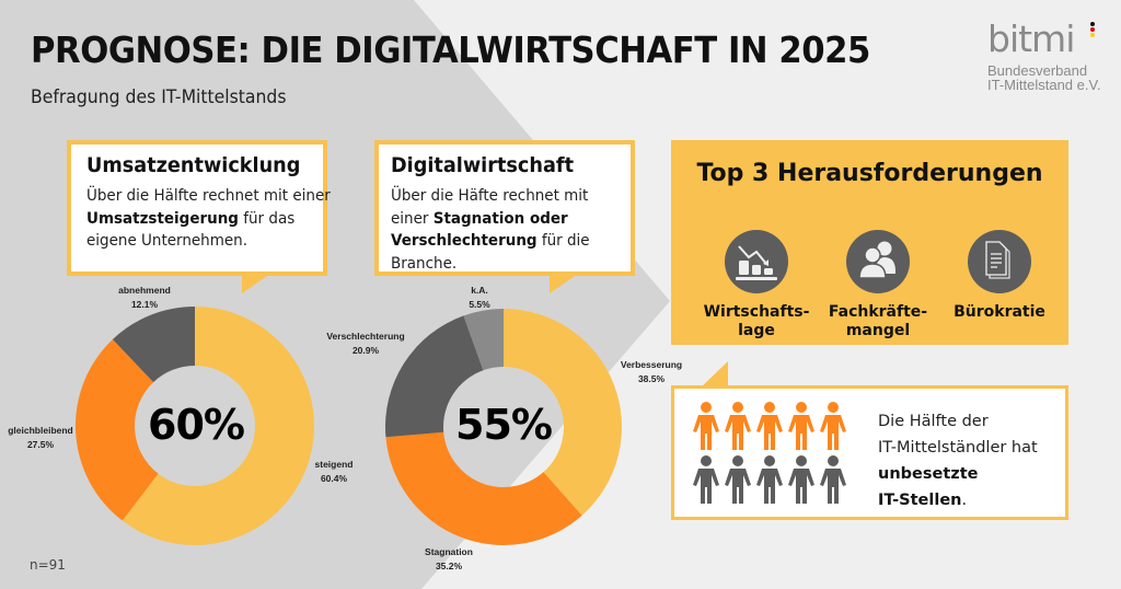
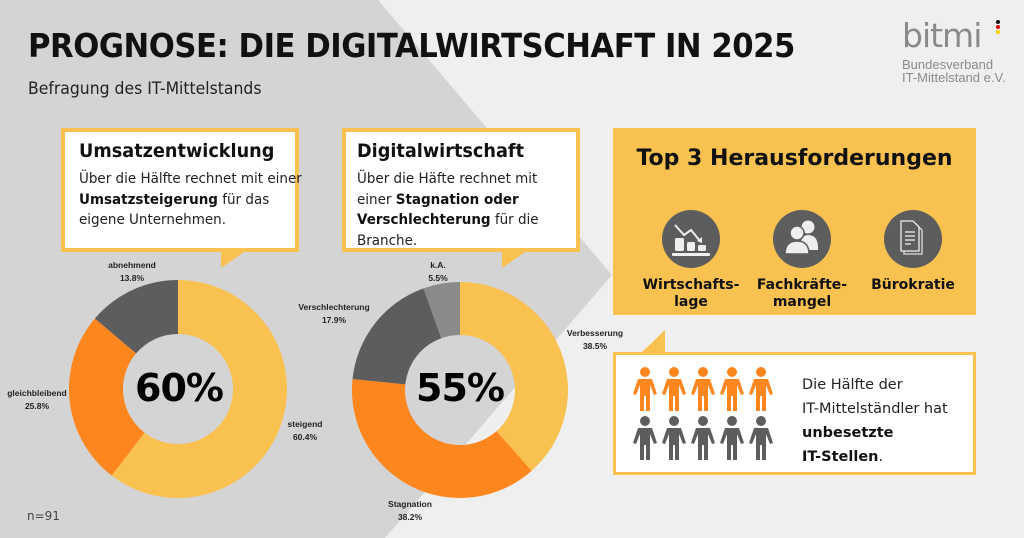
Umsatzentwicklung/gleichbleibend: 27.5% -> 25.8%
Umsatzentwicklung/abnehmend: 12.1% -> 13.8%
Digitalwirtschaft/Stagnation: 35.2% -> 38.2%
Digitalwirtschaft/Verschlechterung: 20.9% -> 17.9%
